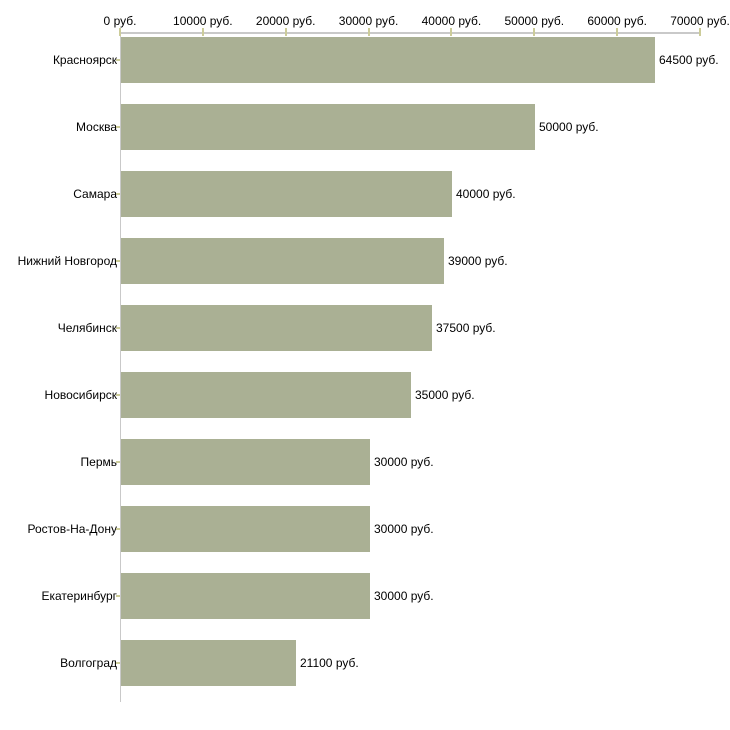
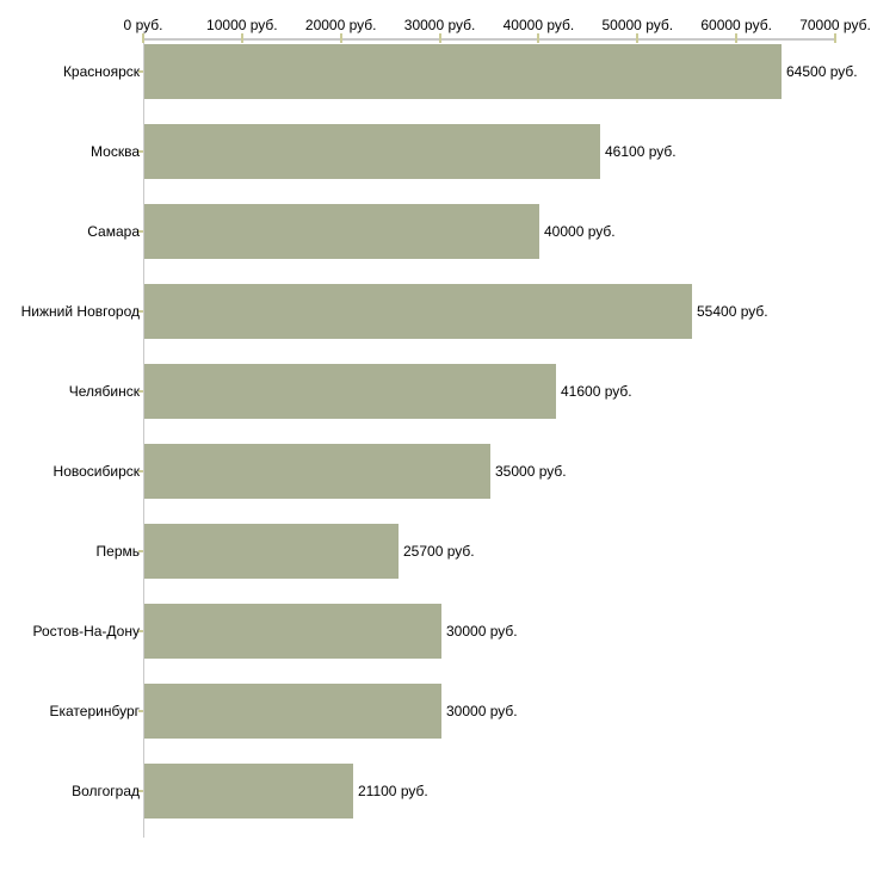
Москва: 50000 -> 46100
Нижний Новгород: 39000 -> 55400
Челябинск: 37500 -> 41600
Пермь: 30000 -> 25700
